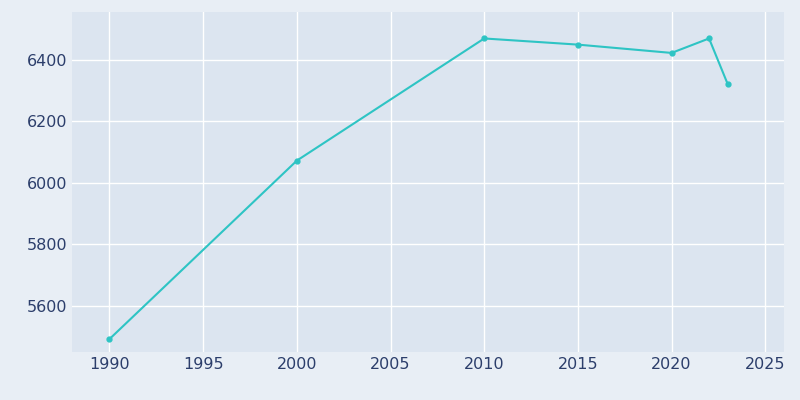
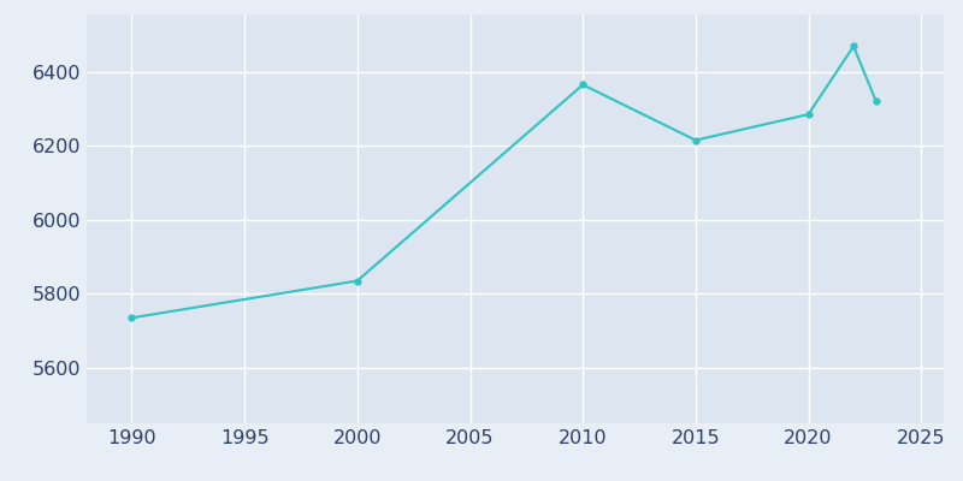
1990: 5492 -> 5735
2000: 6072 -> 5835
2010: 6469 -> 6365
2015: 6449 -> 6215
2020: 6422 -> 6285
